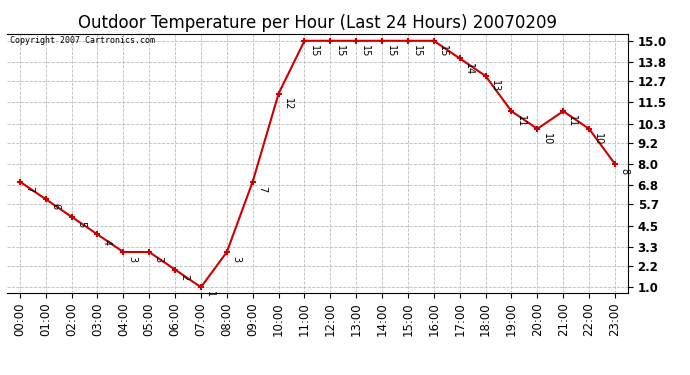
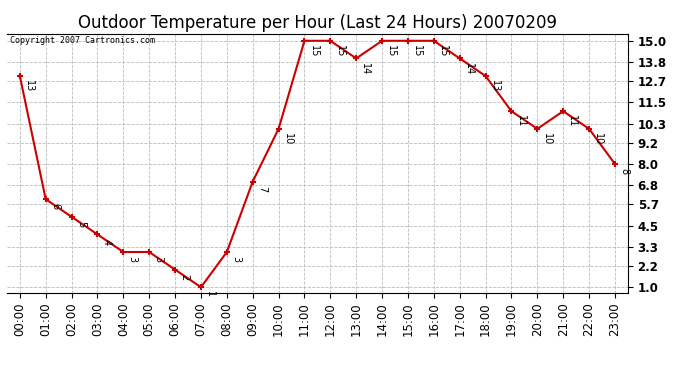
00:00: 7 -> 13
10:00: 12 -> 10
13:00: 15 -> 14
